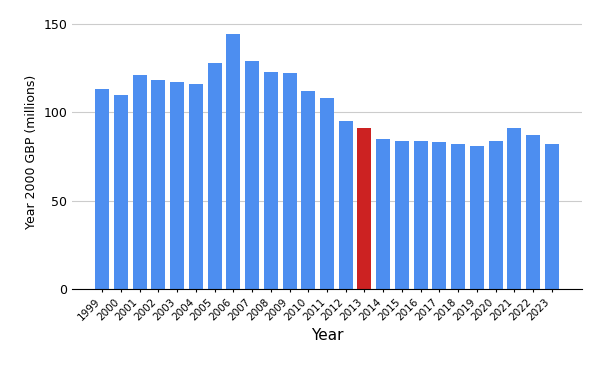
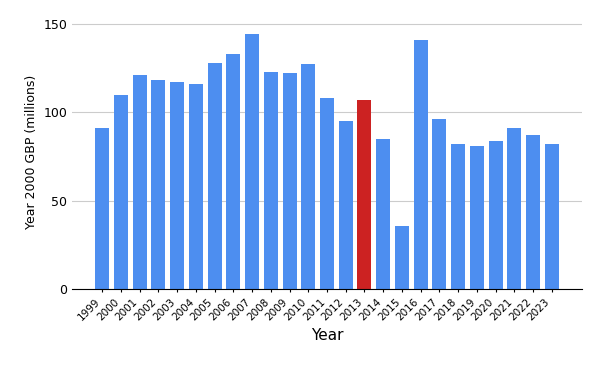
1999: 113 -> 91
2006: 144 -> 133
2007: 129 -> 144
2010: 112 -> 127
2013: 91 -> 107
2015: 84 -> 36
2016: 84 -> 141
2017: 83 -> 96
